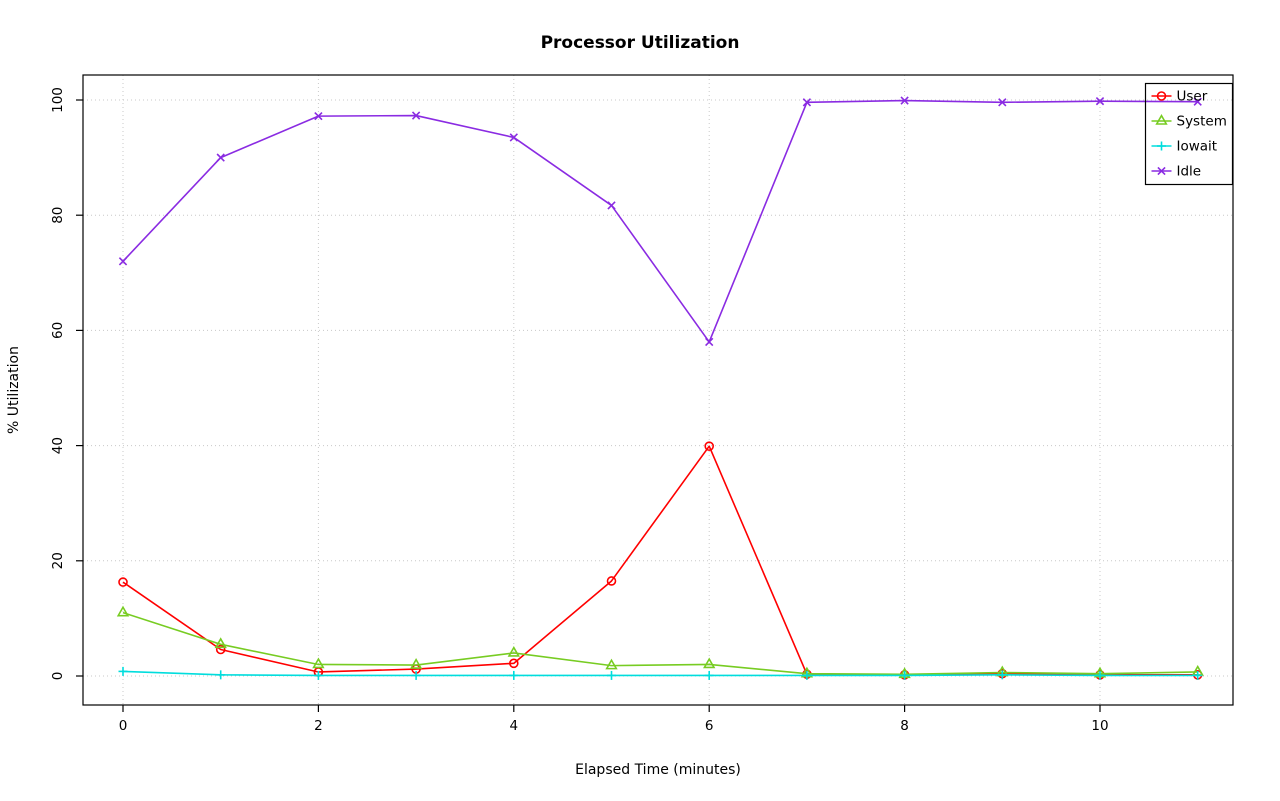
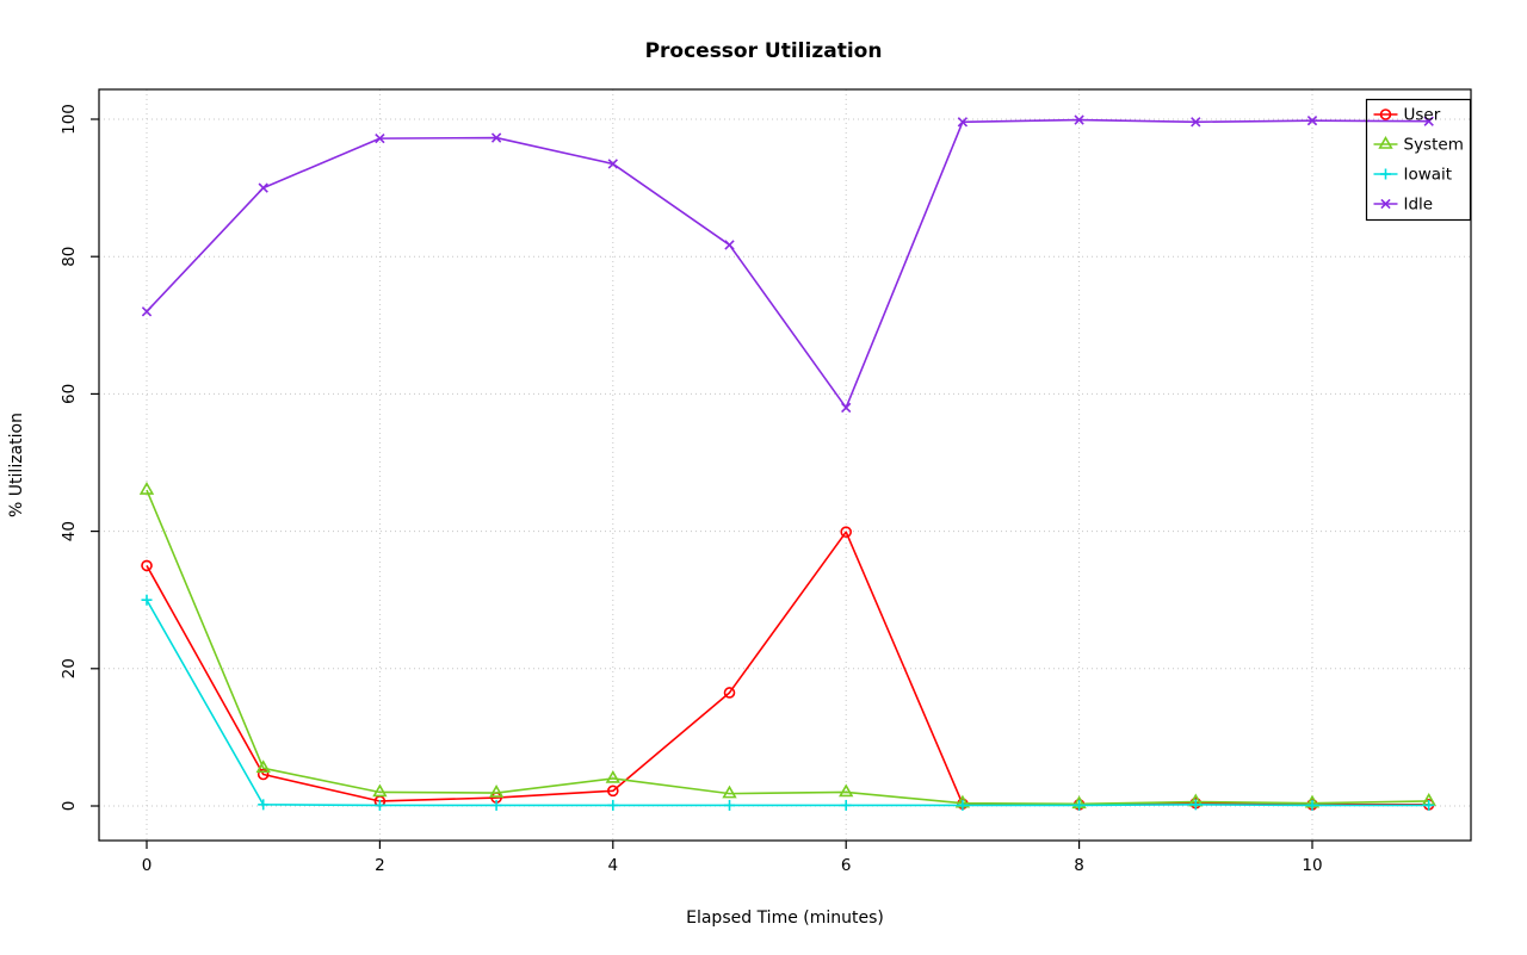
User/0: 16 -> 35
System/0: 11 -> 46
Iowait/0: 1 -> 30
